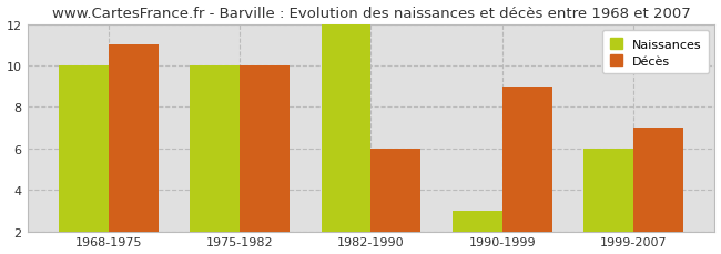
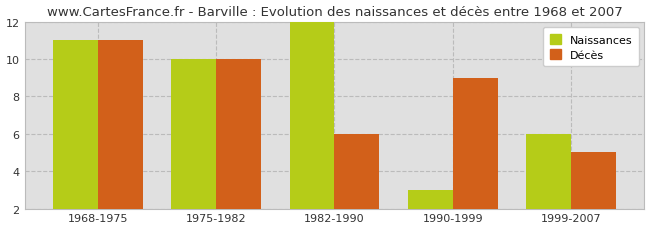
Naissances/1968-1975: 10 -> 11
Décès/1999-2007: 7 -> 5
